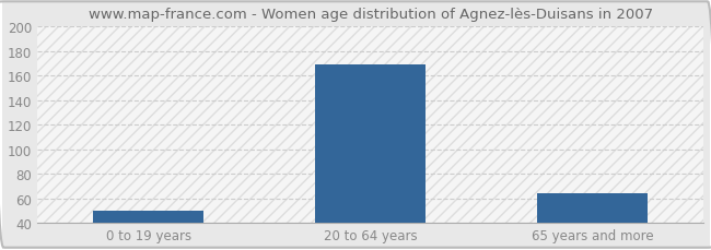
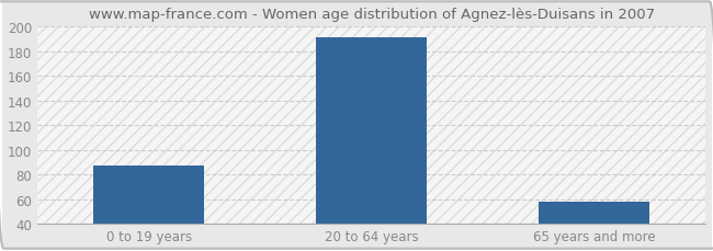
0 to 19 years: 50 -> 87
20 to 64 years: 169 -> 191
65 years and more: 64 -> 58
